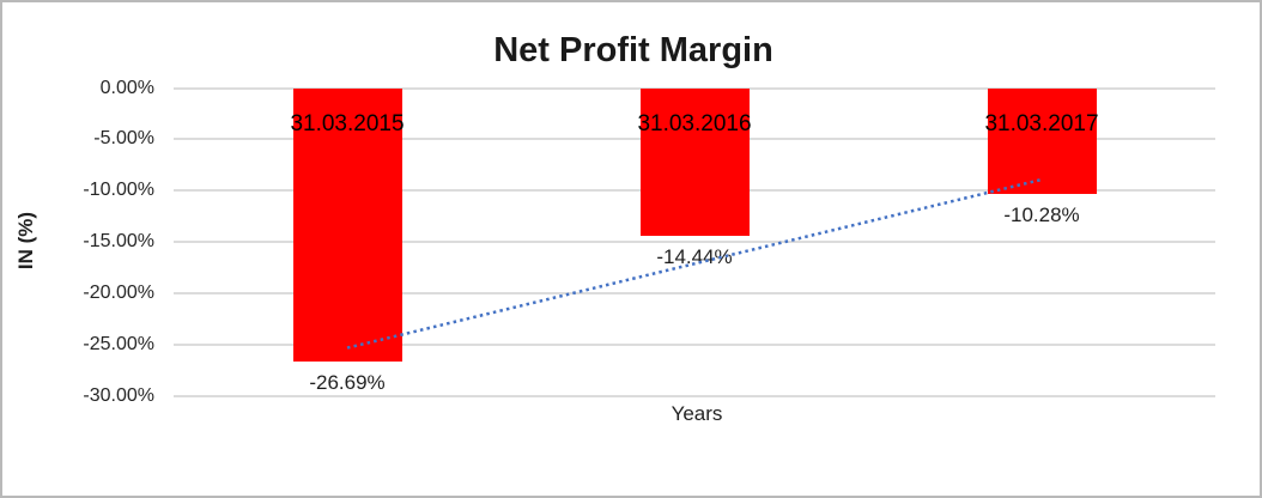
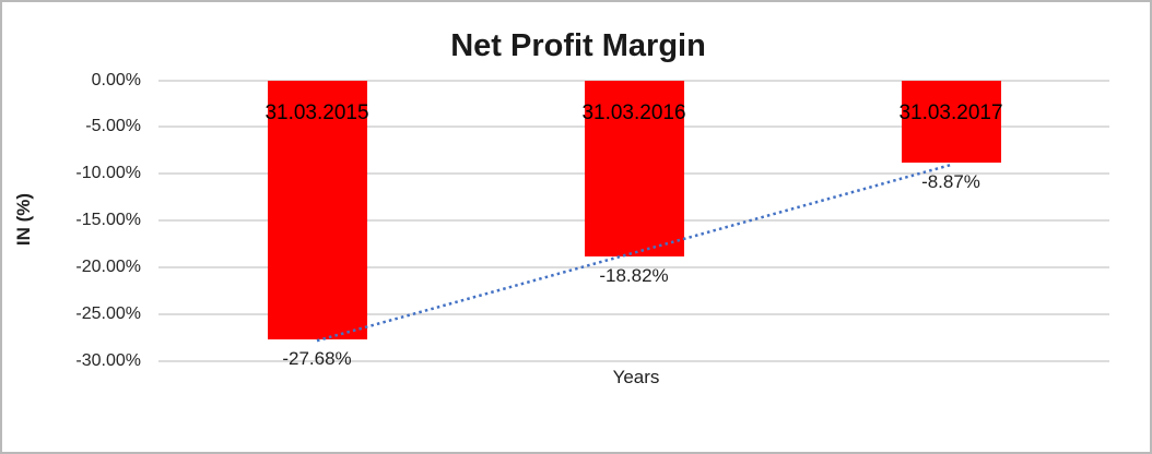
31.03.2015: -26.69% -> -27.68%
31.03.2016: -14.44% -> -18.82%
31.03.2017: -10.28% -> -8.87%
